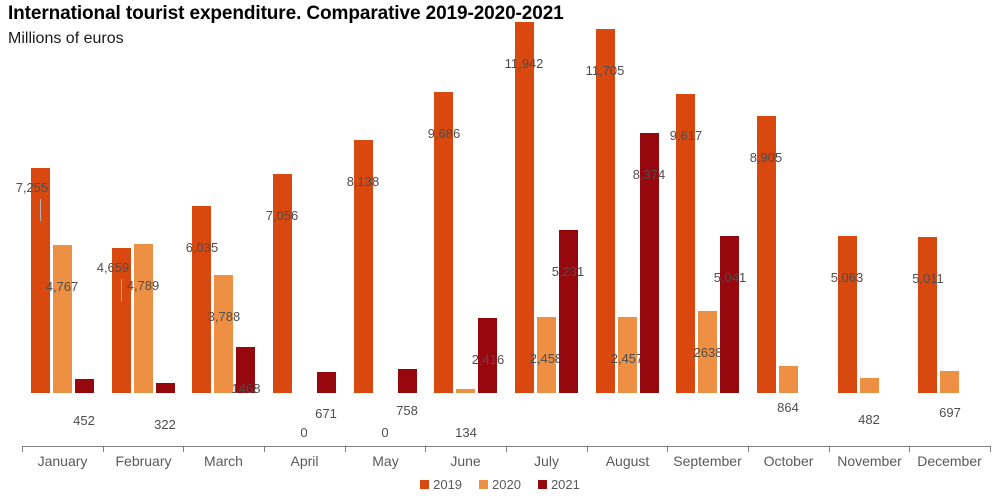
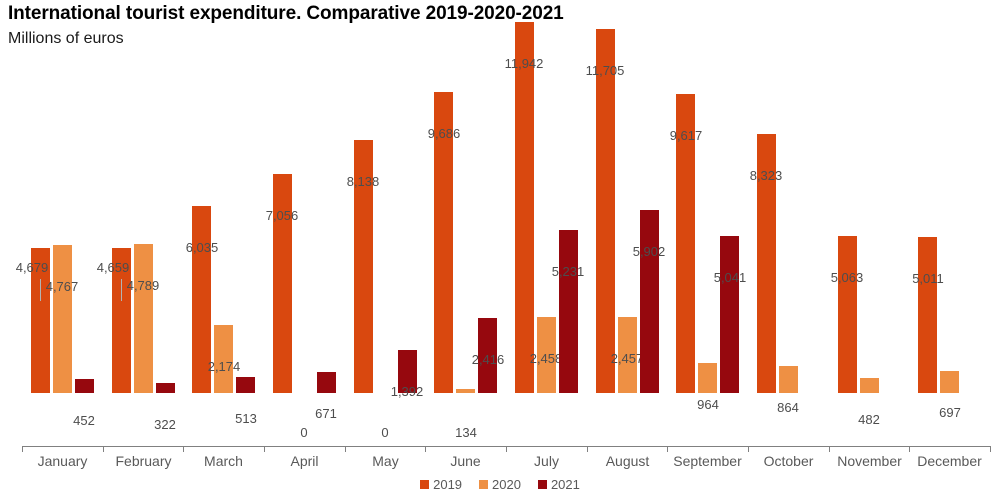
2019/January: 7,255 -> 4,679
2020/March: 3,788 -> 2,174
2021/March: 1468 -> 513
2021/May: 758 -> 1,392
2021/August: 8,374 -> 5,902
2020/September: 2638 -> 964
2019/October: 8,905 -> 8,323
